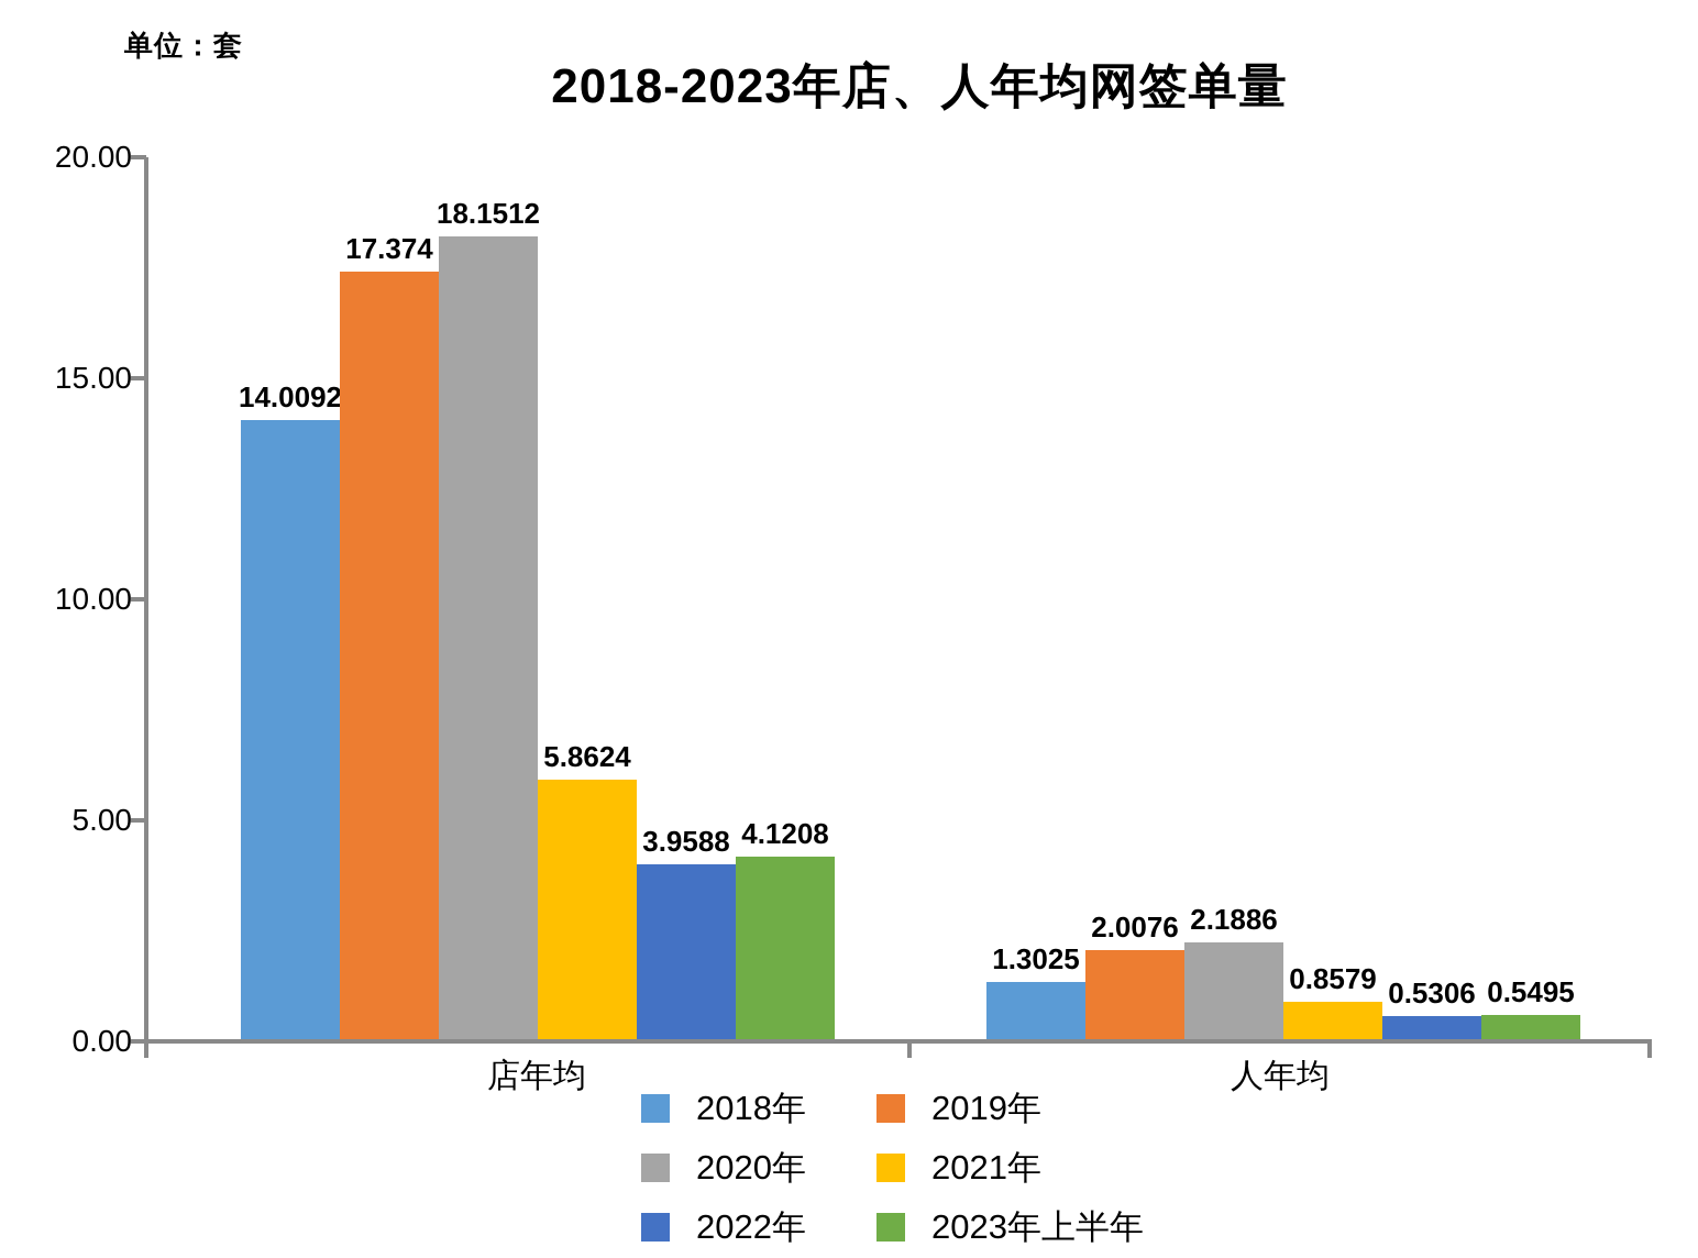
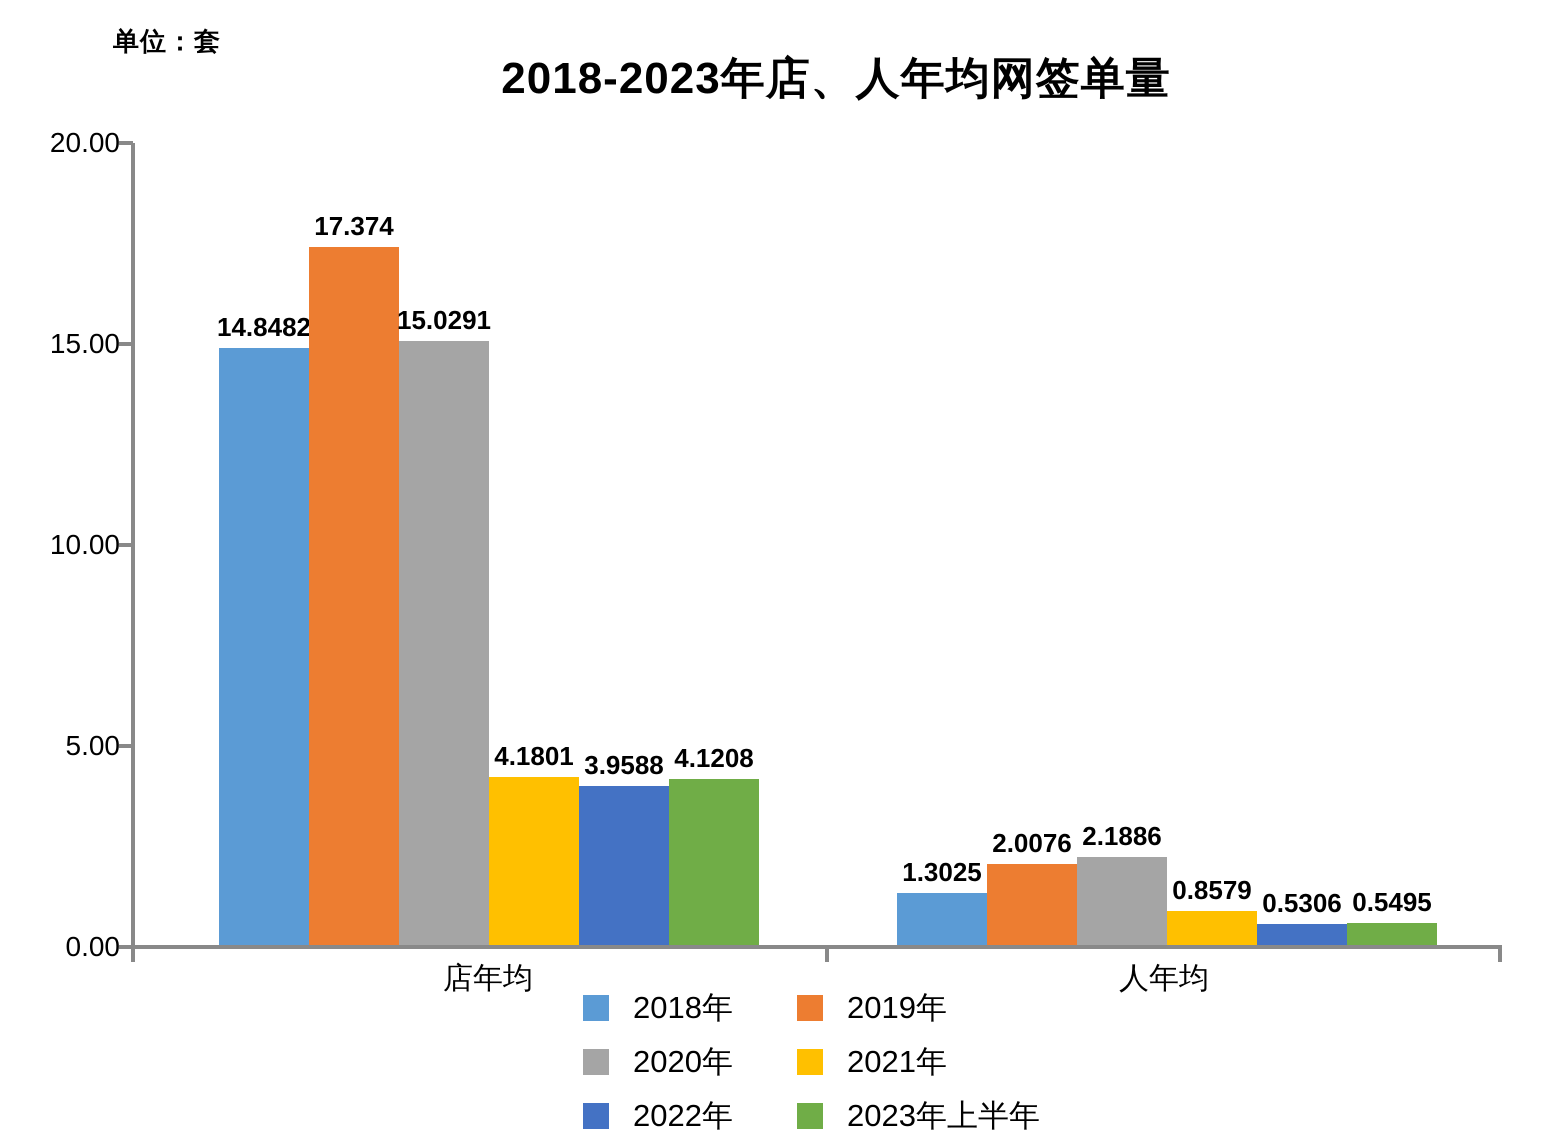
2018年/店年均: 14.0092 -> 14.8482
2020年/店年均: 18.1512 -> 15.0291
2021年/店年均: 5.8624 -> 4.1801
